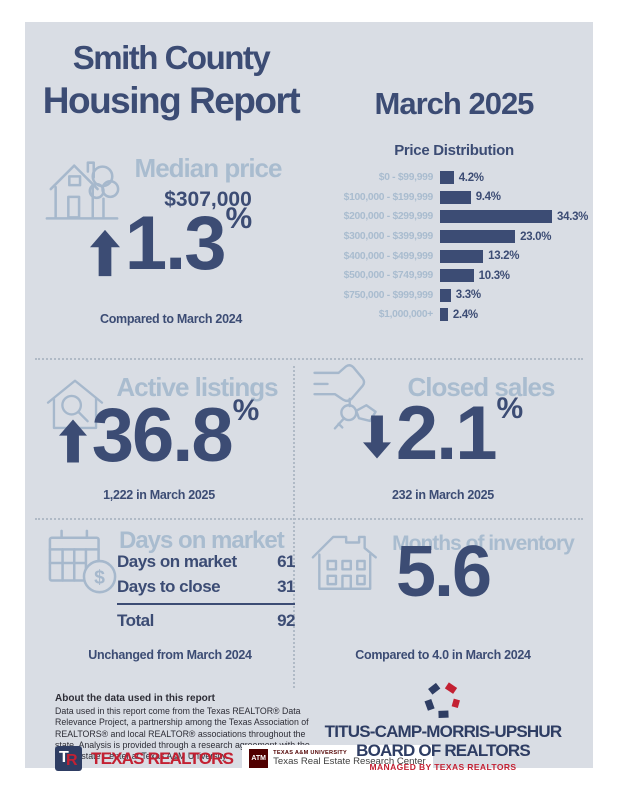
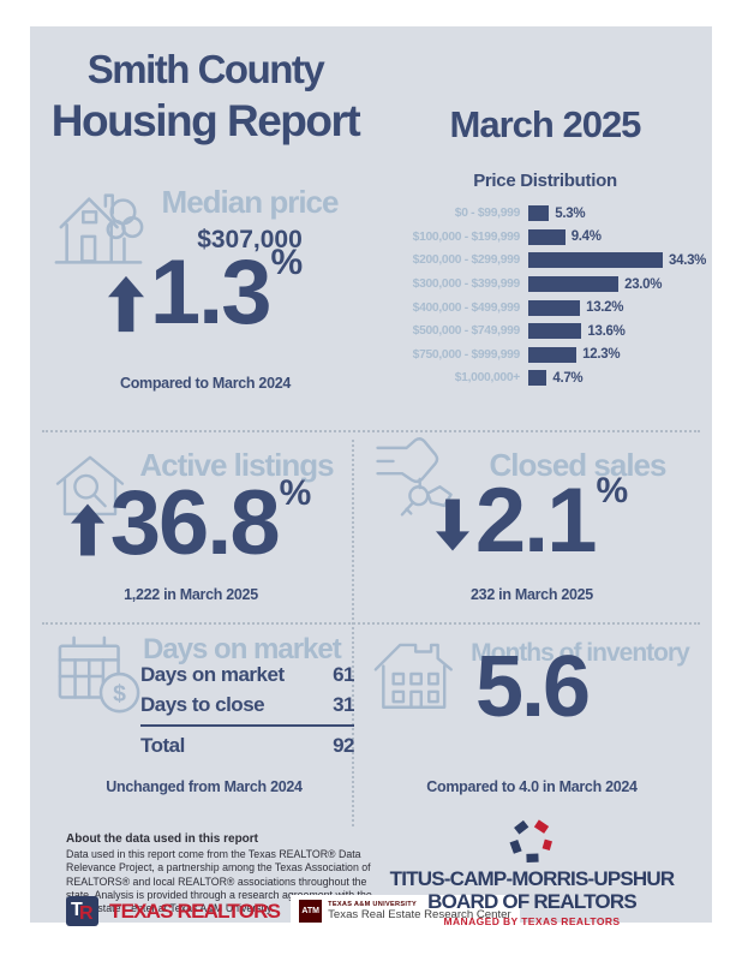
$0 - $99,999: 4.2% -> 5.3%
$500,000 - $749,999: 10.3% -> 13.6%
$750,000 - $999,999: 3.3% -> 12.3%
$1,000,000+: 2.4% -> 4.7%
